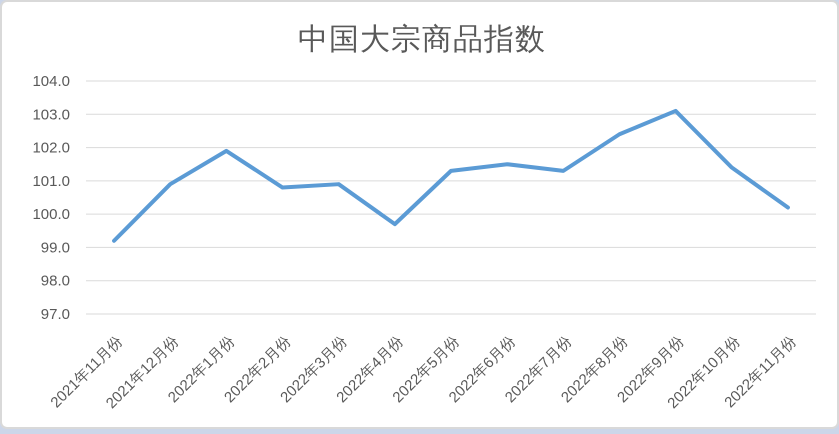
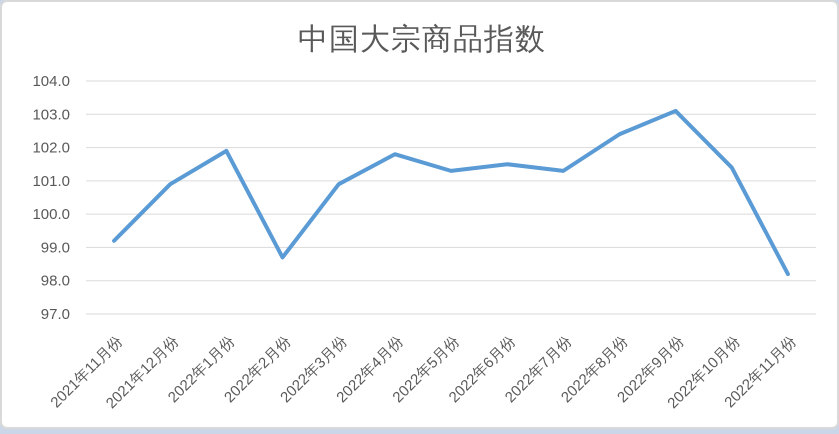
2022年2月份: 100.8 -> 98.7
2022年4月份: 99.7 -> 101.8
2022年11月份: 100.2 -> 98.2
